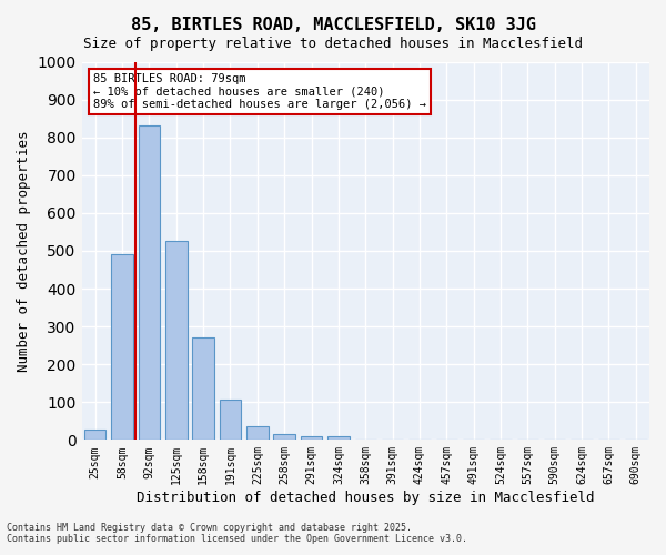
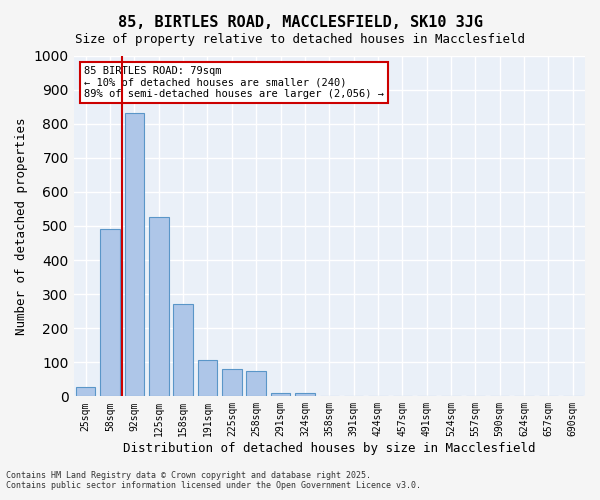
225sqm: 37 -> 80
258sqm: 17 -> 75
